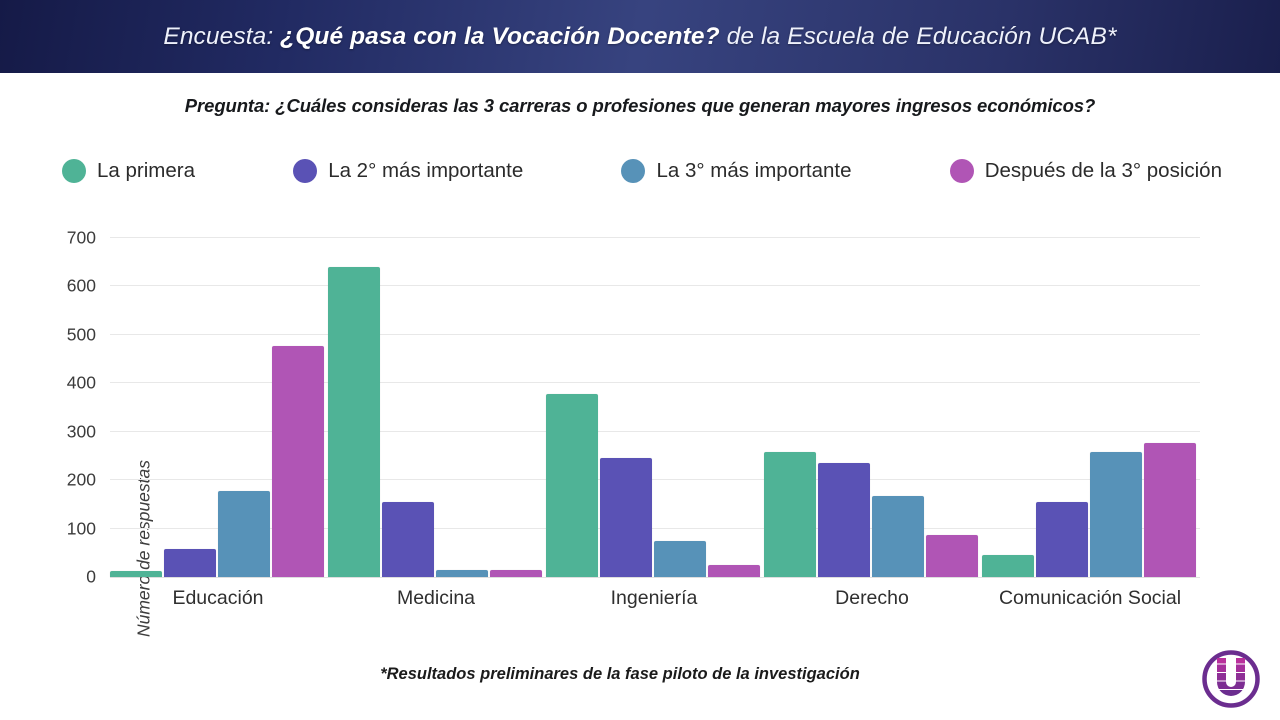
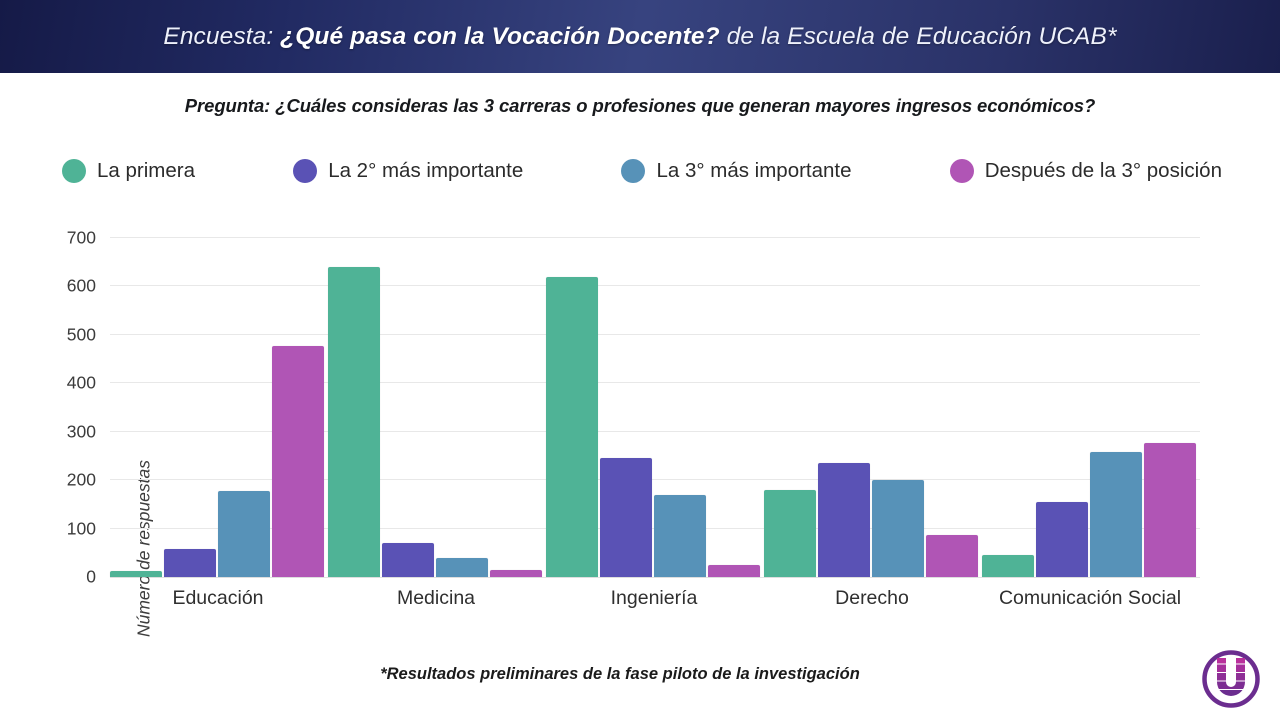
La 2° más importante/Medicina: 160 -> 70
La 3° más importante/Medicina: 10 -> 40
La primera/Ingeniería: 380 -> 620
La 3° más importante/Ingeniería: 80 -> 170
La primera/Derecho: 260 -> 180
La 3° más importante/Derecho: 170 -> 200
